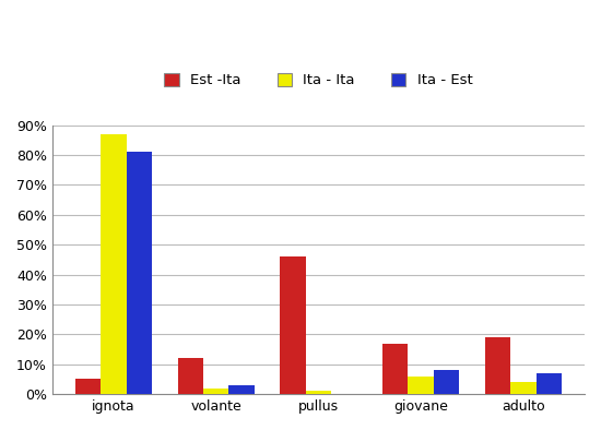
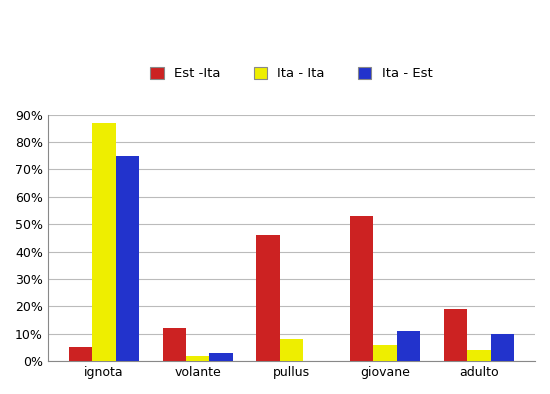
Ita - Est/ignota: 81% -> 75%
Ita - Ita/pullus: 1% -> 8%
Est -Ita/giovane: 17% -> 53%
Ita - Est/giovane: 8% -> 11%
Ita - Est/adulto: 7% -> 10%
